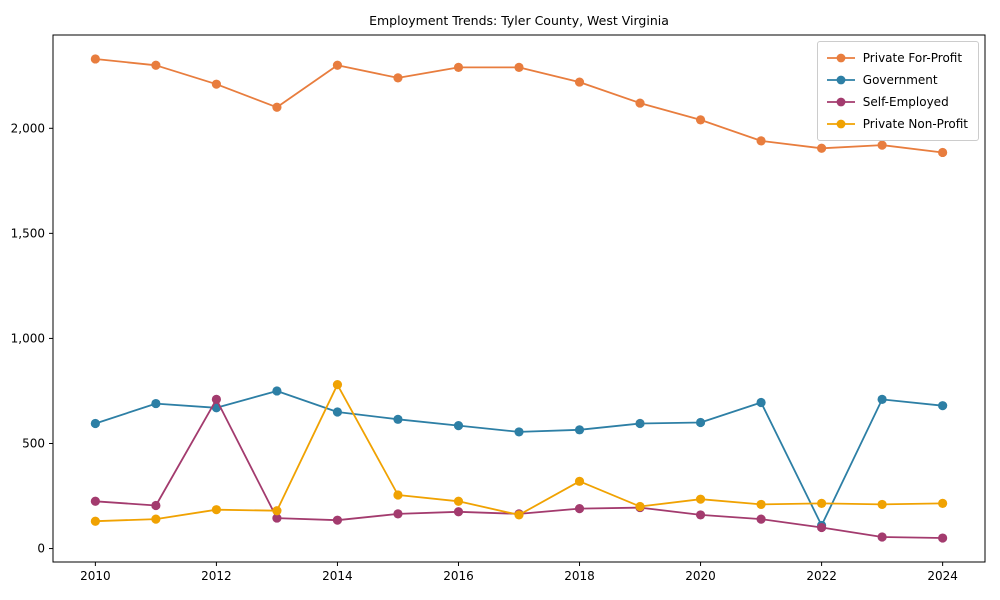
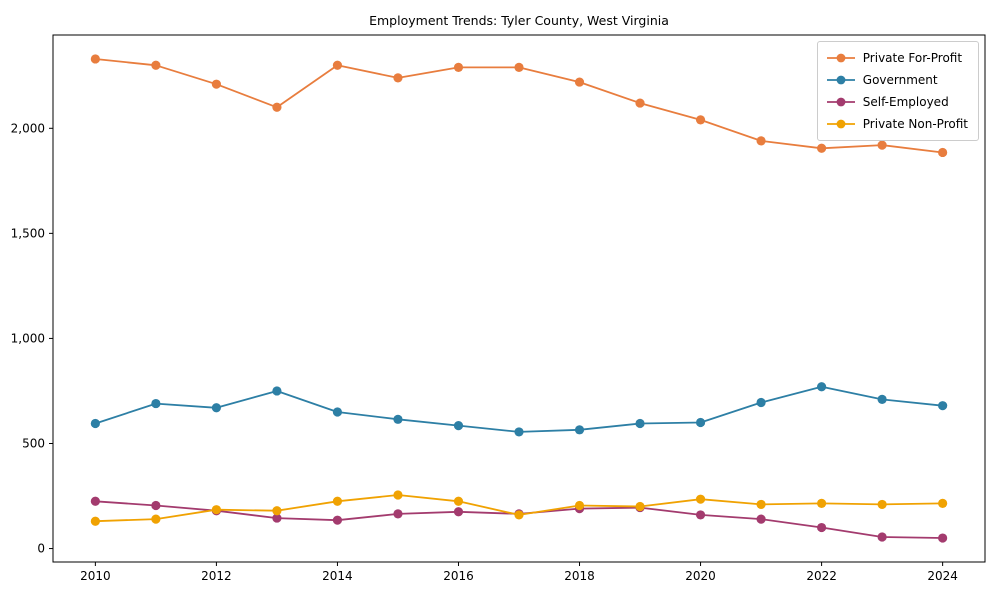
Self-Employed/2012: 710 -> 180
Private Non-Profit/2014: 780 -> 220
Private Non-Profit/2018: 320 -> 200
Government/2022: 110 -> 770
